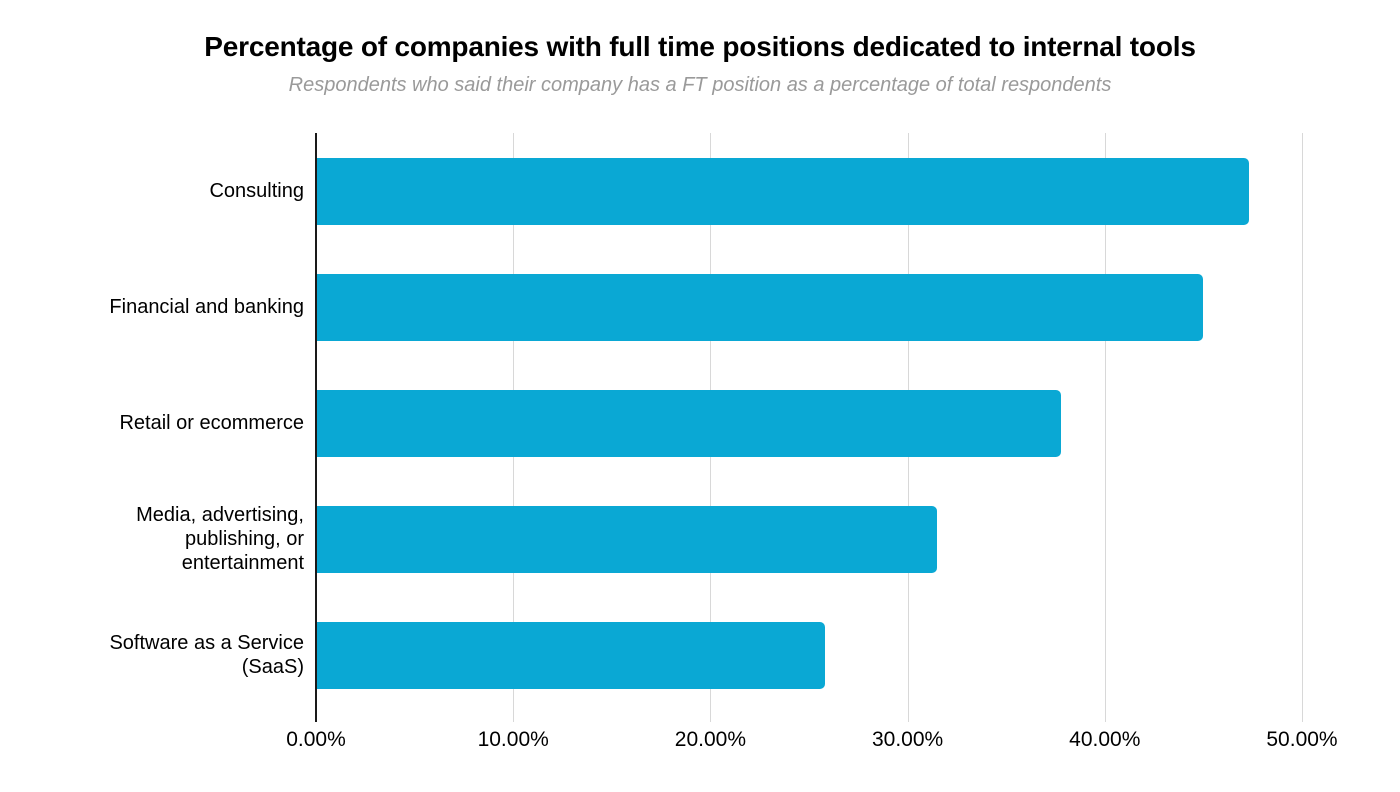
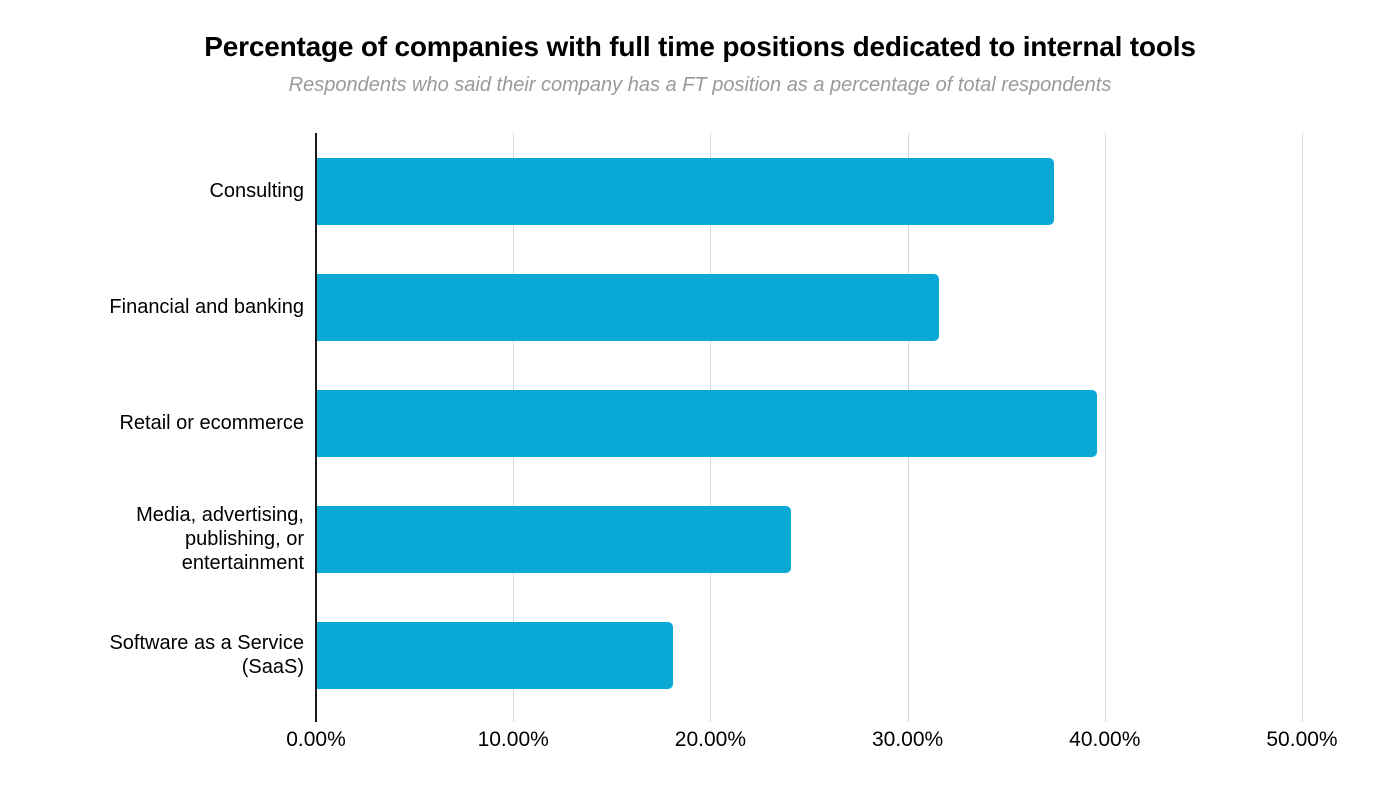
Consulting: 47.3% -> 37.4%
Financial and banking: 45.0% -> 31.6%
Retail or ecommerce: 37.8% -> 39.6%
Media, advertising, publishing, or entertainment: 31.5% -> 24.1%
Software as a Service (SaaS): 25.8% -> 18.1%
